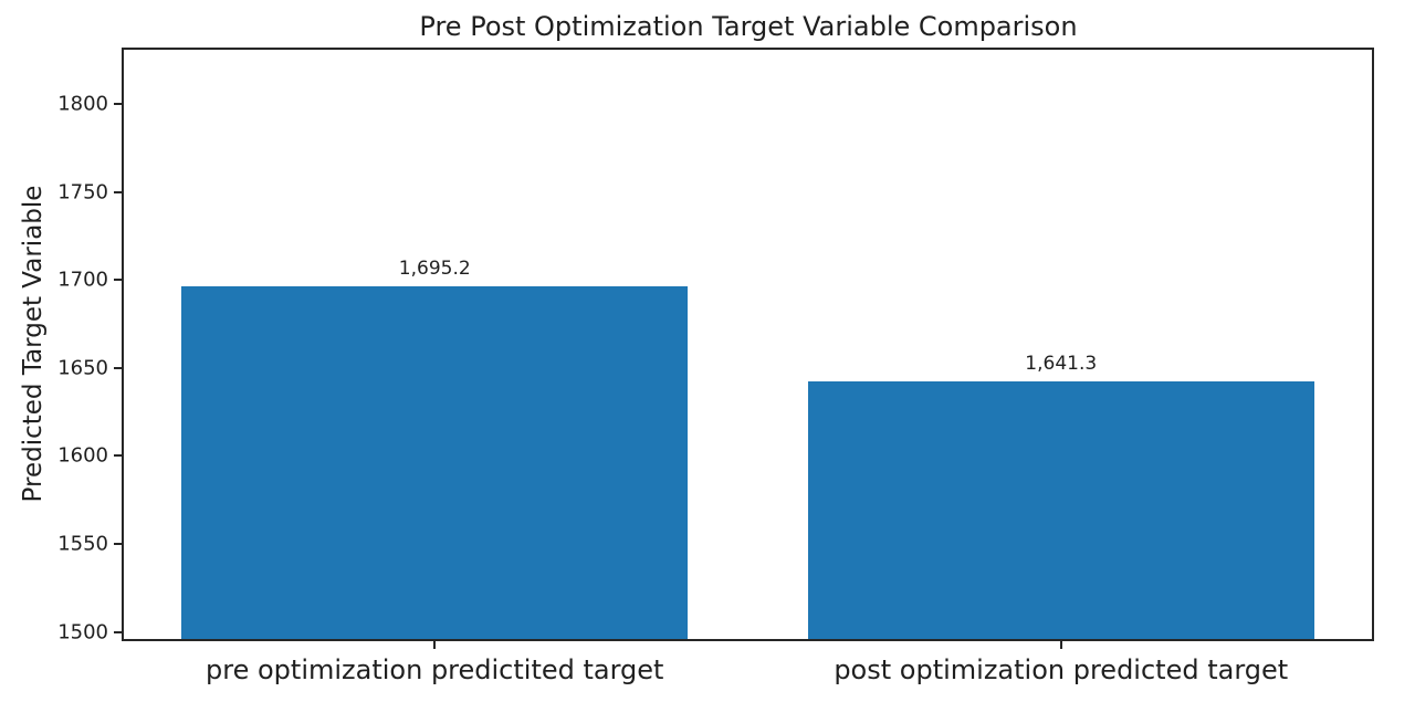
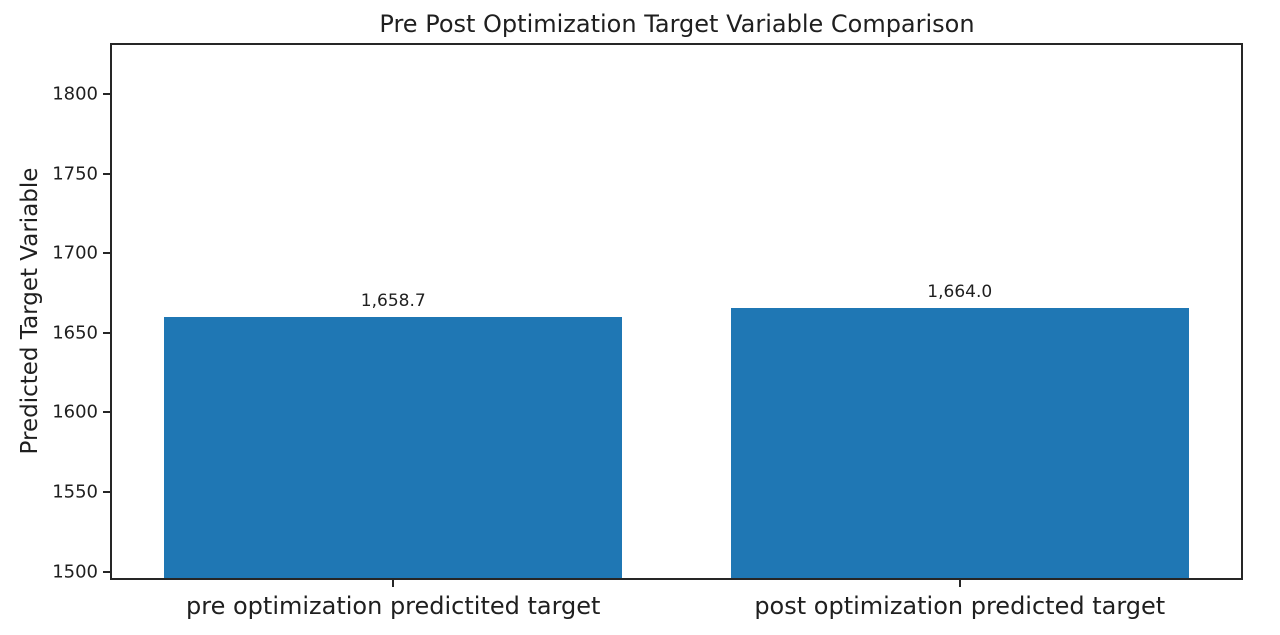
pre optimization predictited target: 1,695.2 -> 1,658.7
post optimization predicted target: 1,641.3 -> 1,664.0
